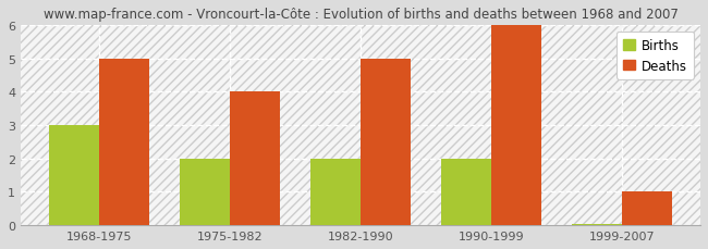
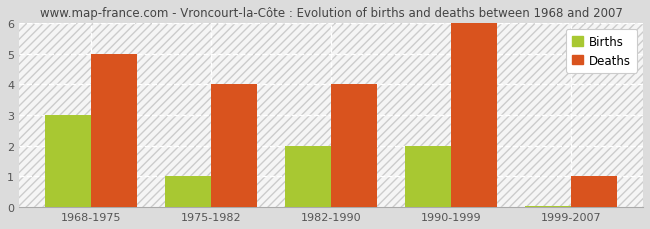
Births/1975-1982: 2.00 -> 1.00
Deaths/1982-1990: 5 -> 4
